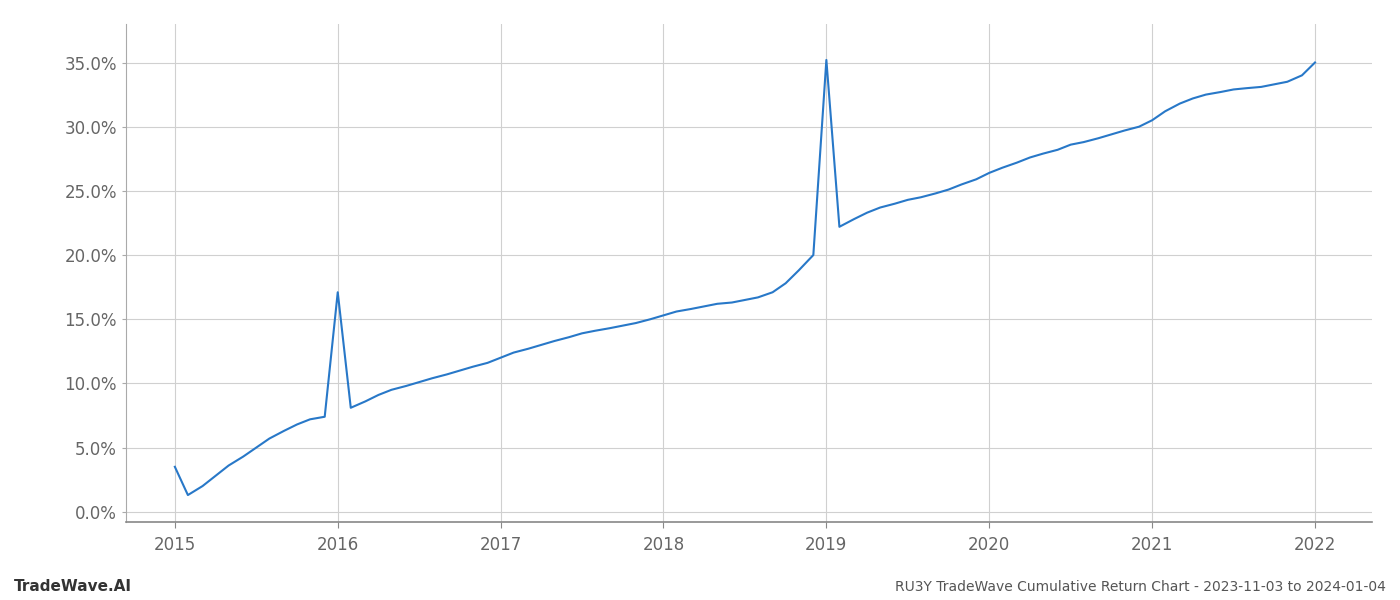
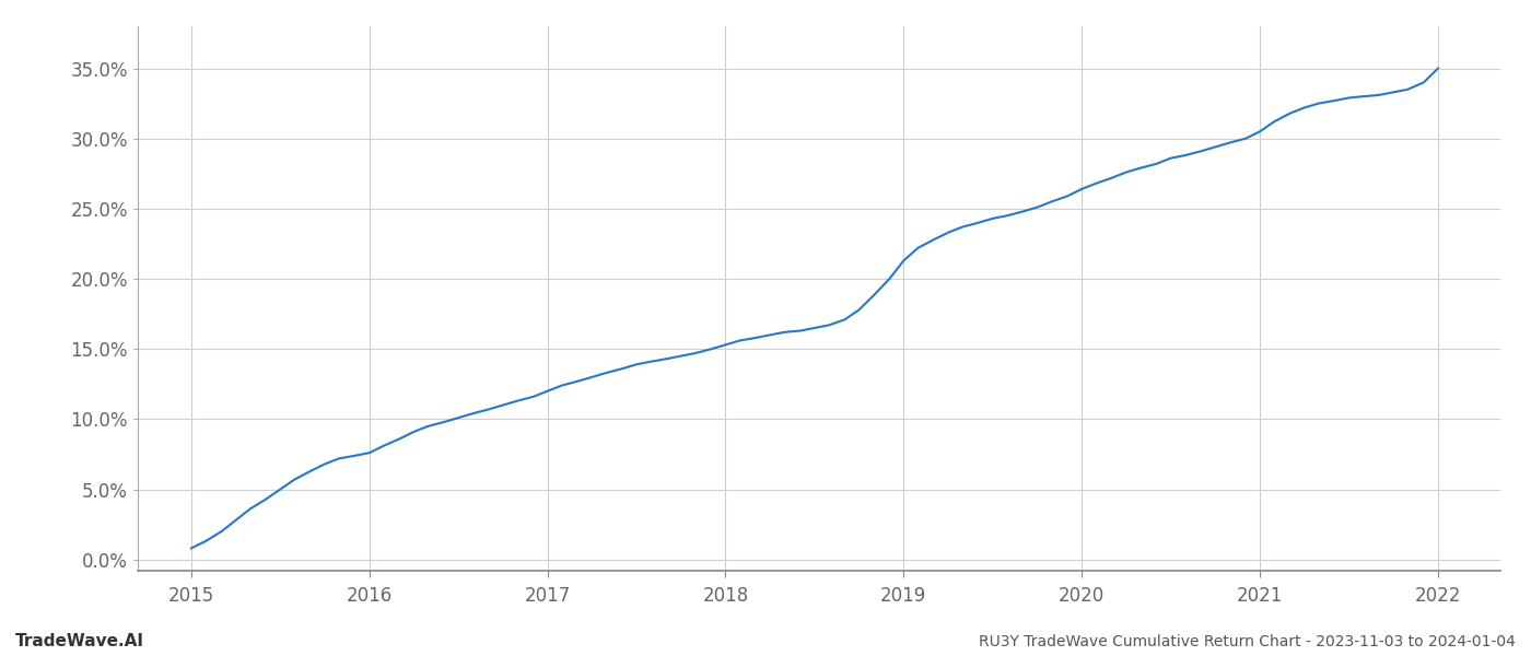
2015: 3.5% -> 0.8%
2016: 17.1% -> 7.6%
2019: 35.2% -> 21.3%
